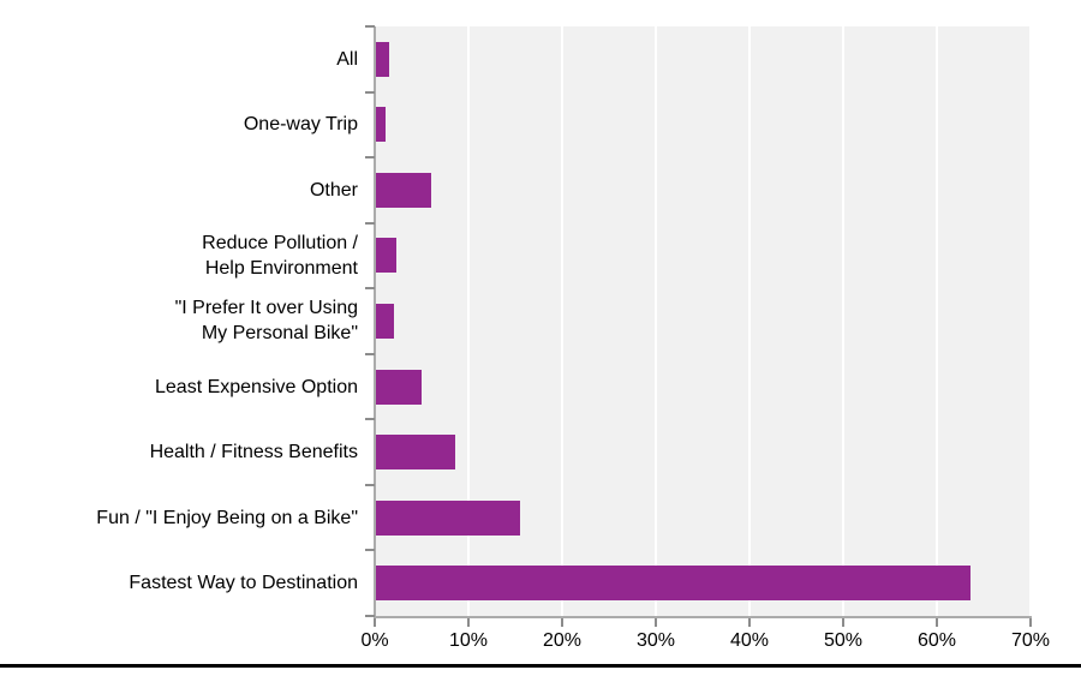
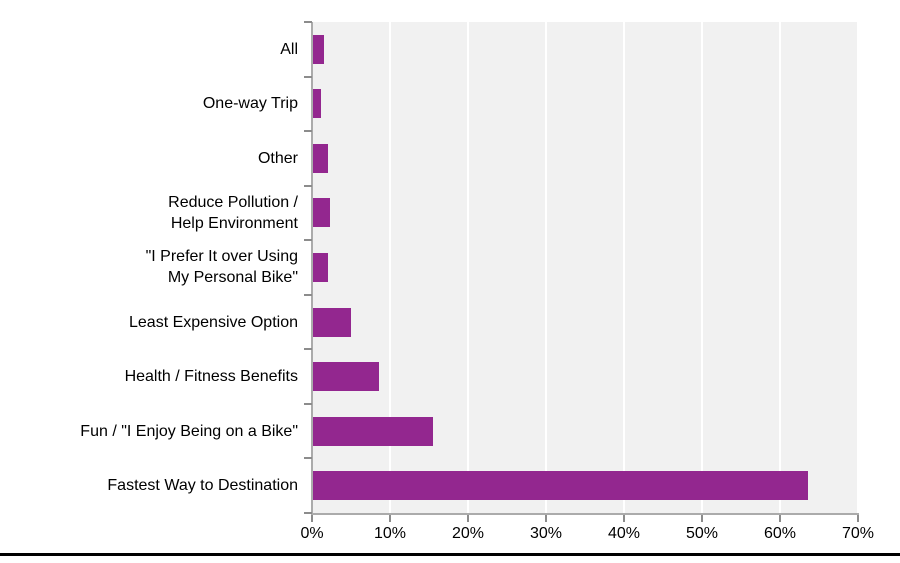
Other: 6% -> 2%
